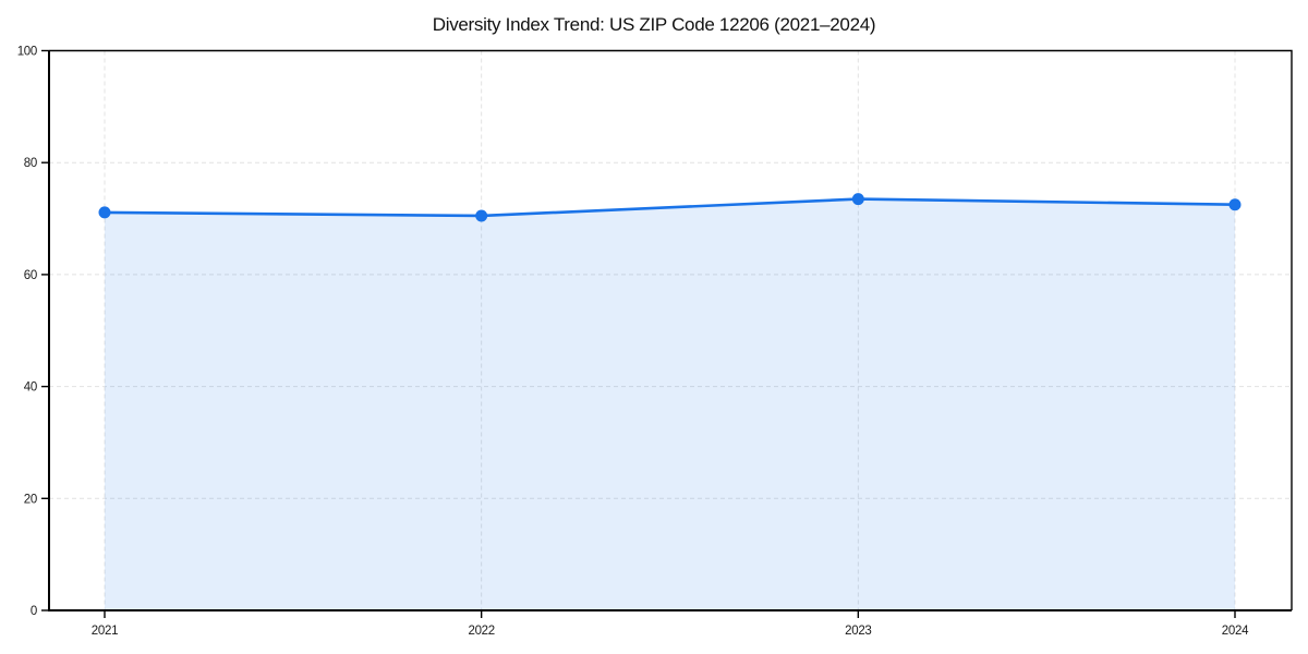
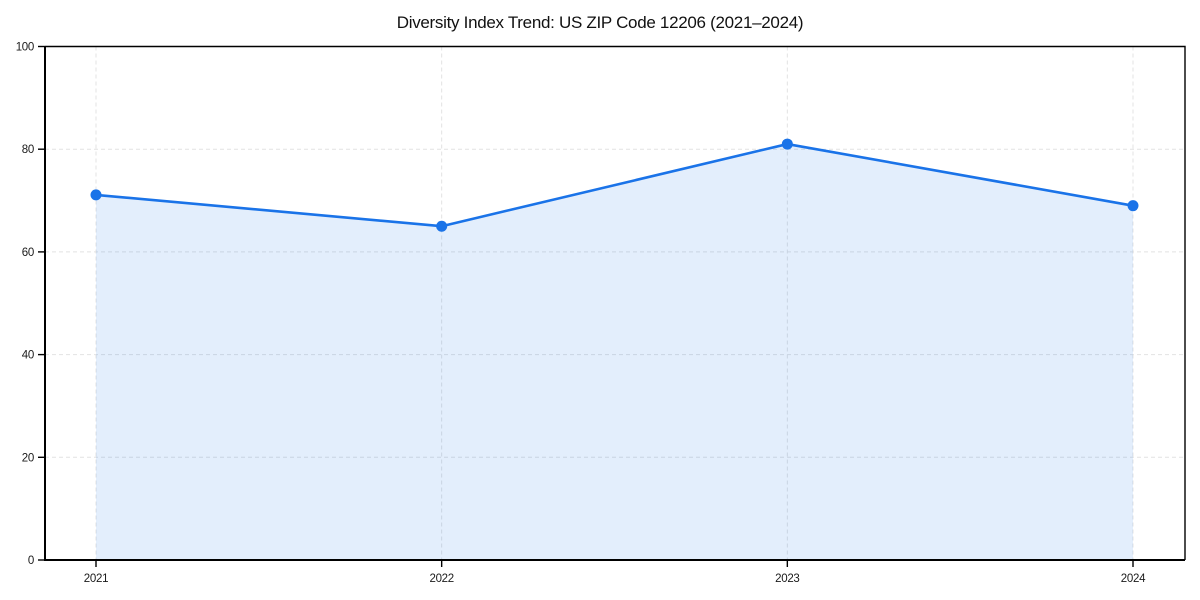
2022: 70 -> 65
2023: 74 -> 81
2024: 72 -> 69
